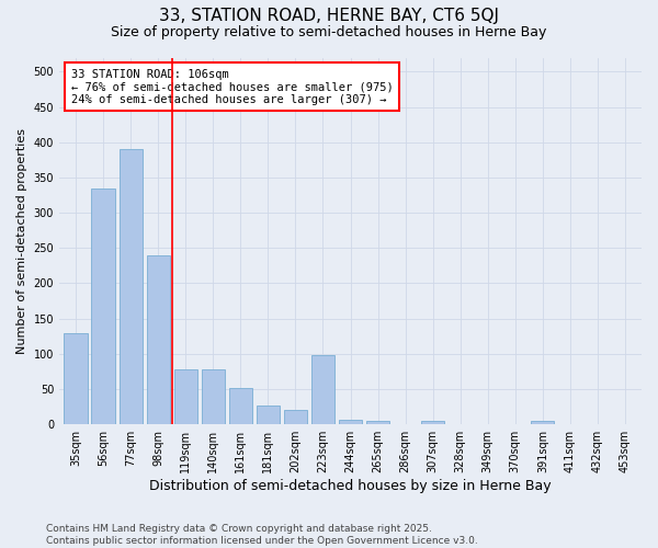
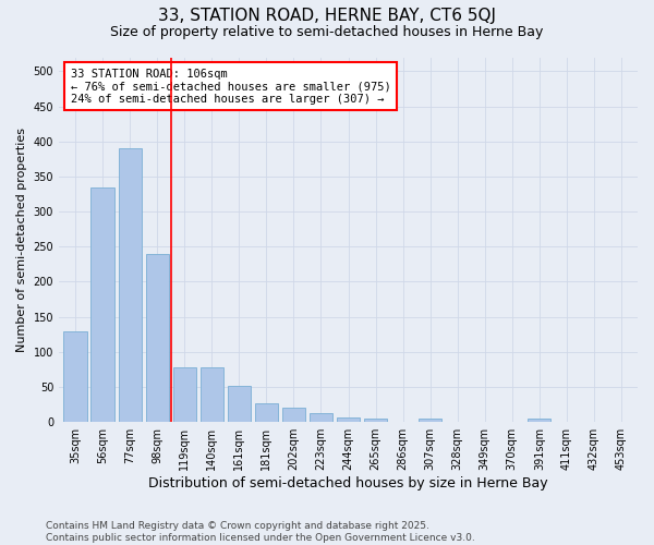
223sqm: 98 -> 13
